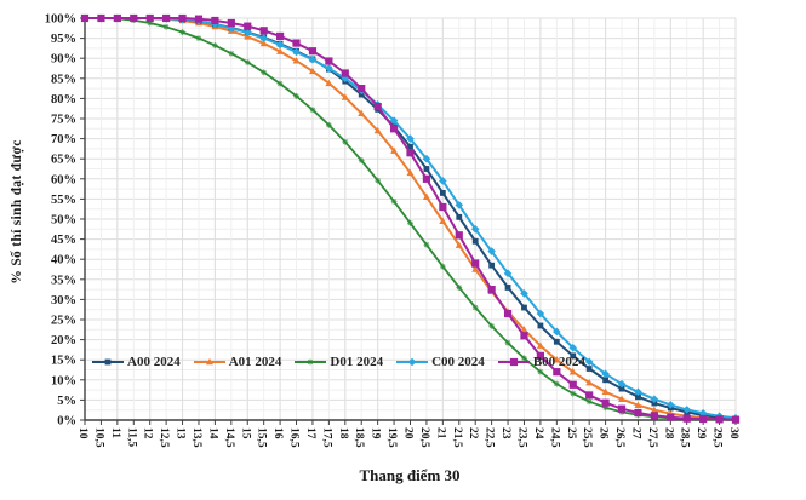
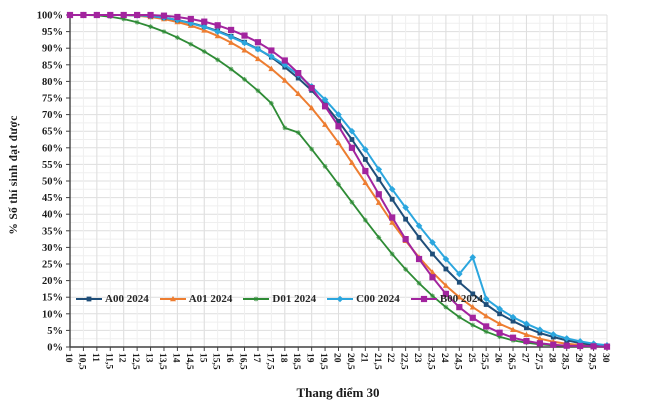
D01 2024/18: 69% -> 66%
C00 2024/25: 18% -> 27%
